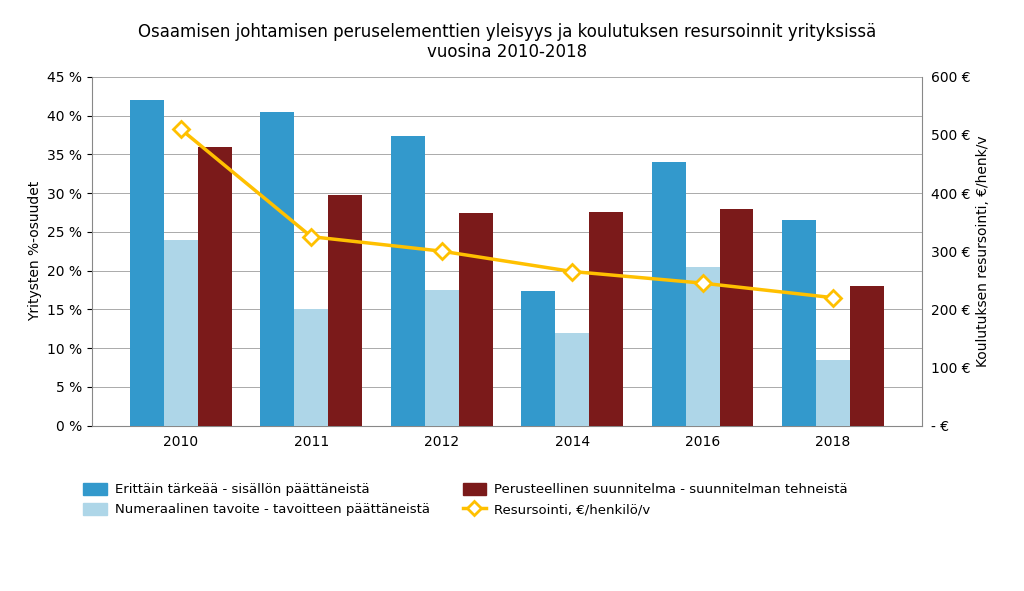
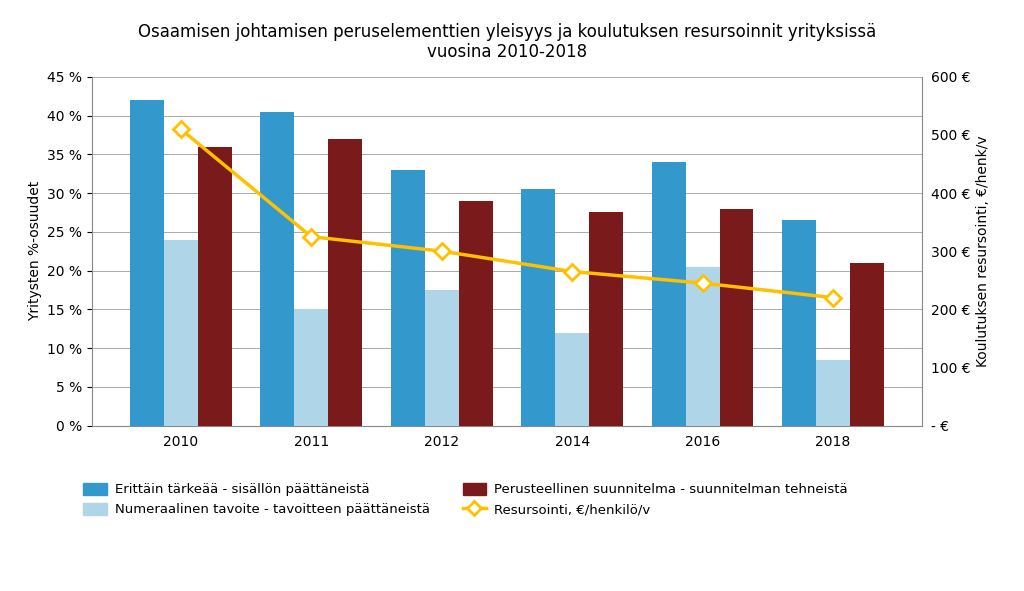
Perusteellinen suunnitelma - suunnitelman tehneistä/2011: 29.8 % -> 37.0 %
Erittäin tärkeää - sisällön päättäneistä/2012: 37.4 % -> 33.0 %
Perusteellinen suunnitelma - suunnitelman tehneistä/2012: 27.4 % -> 29.0 %
Erittäin tärkeää - sisällön päättäneistä/2014: 17.4 % -> 30.5 %
Perusteellinen suunnitelma - suunnitelman tehneistä/2018: 18.0 % -> 21.0 %
